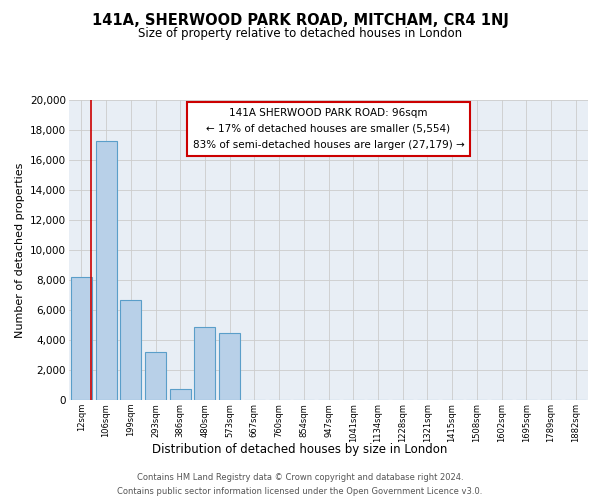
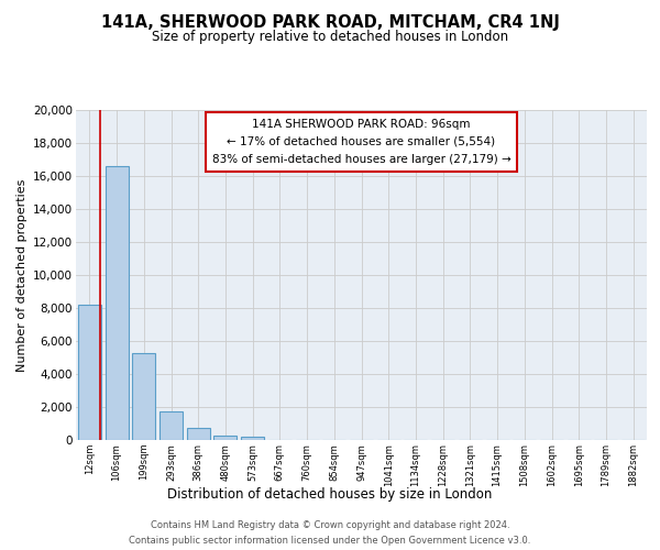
106sqm: 17,300 -> 16,600
199sqm: 6,700 -> 5,300
293sqm: 3,200 -> 1,800
480sqm: 4,900 -> 300
573sqm: 4,500 -> 200
